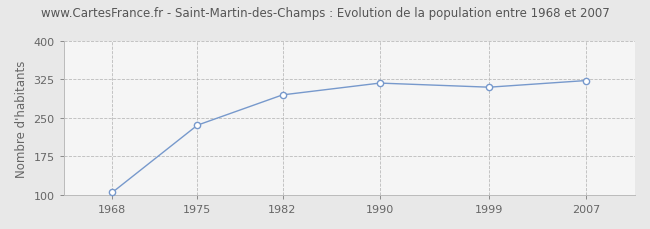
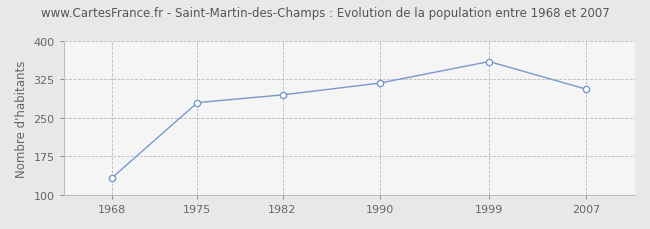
1968: 105 -> 134
1975: 236 -> 280
1999: 310 -> 360
2007: 323 -> 306
